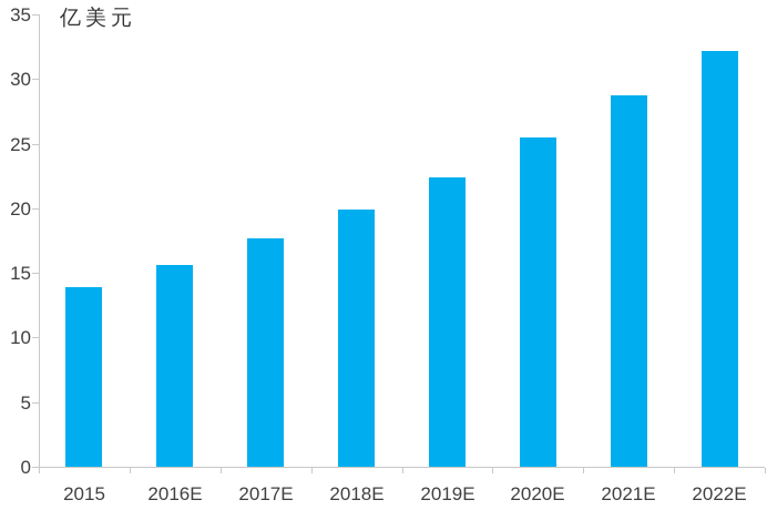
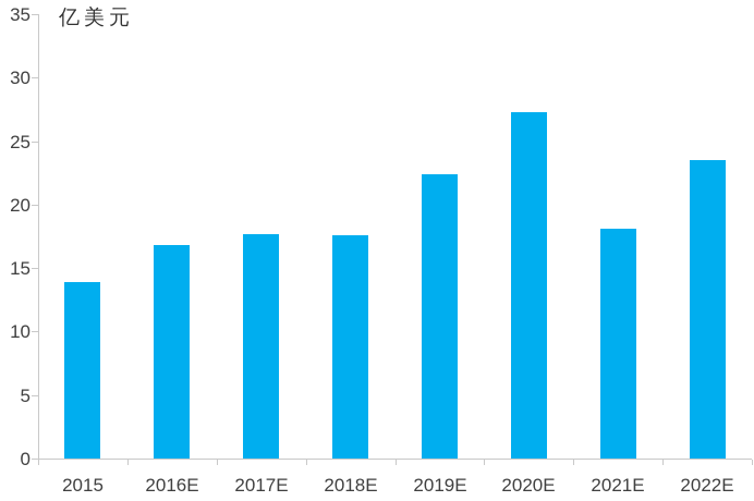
2016E: 15.6 -> 16.8
2018E: 19.9 -> 17.6
2020E: 25.5 -> 27.3
2021E: 28.7 -> 18.1
2022E: 32.2 -> 23.5
